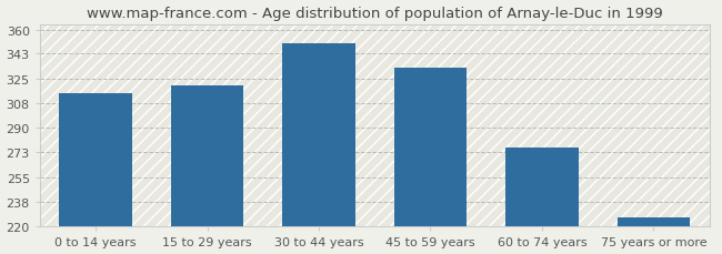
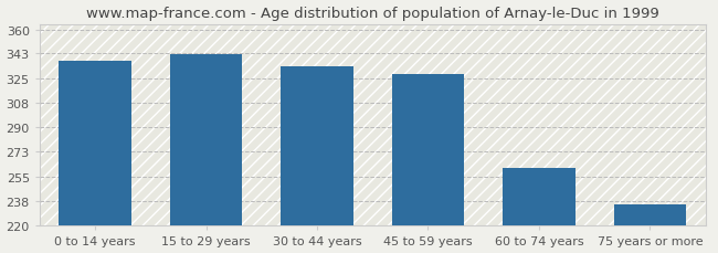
0 to 14 years: 315 -> 338
15 to 29 years: 320 -> 342
30 to 44 years: 350 -> 334
45 to 59 years: 333 -> 328
60 to 74 years: 276 -> 261
75 years or more: 227 -> 235
